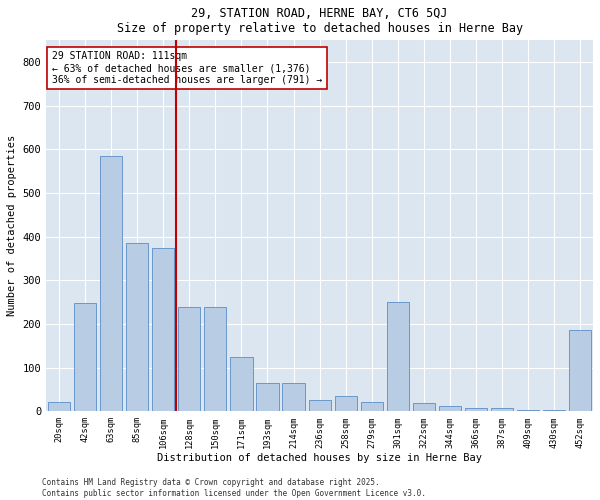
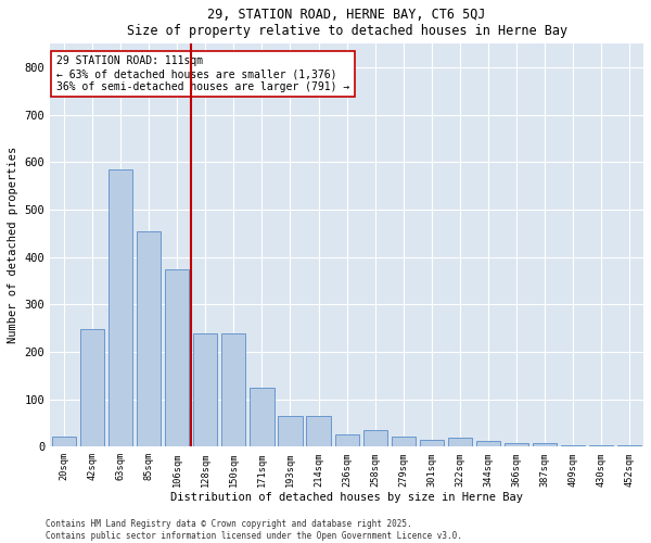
85sqm: 385 -> 455
301sqm: 250 -> 15
452sqm: 185 -> 2
